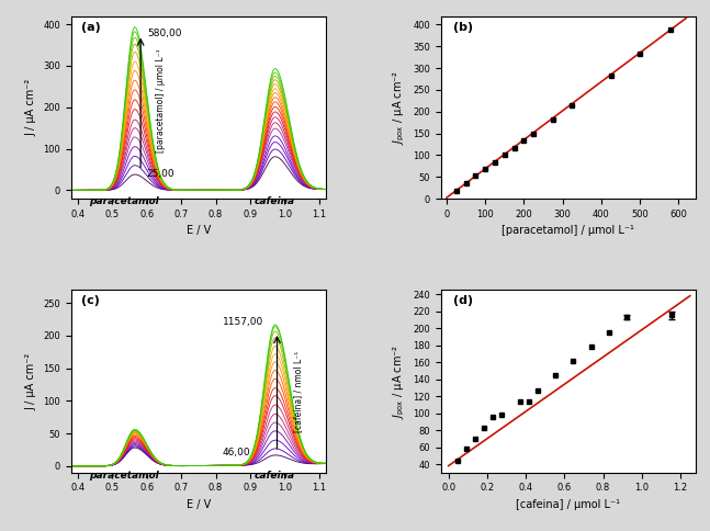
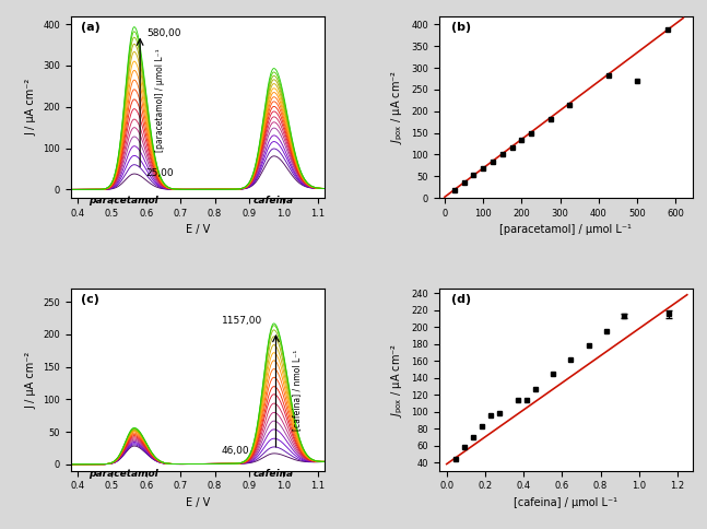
500: 333 -> 270
